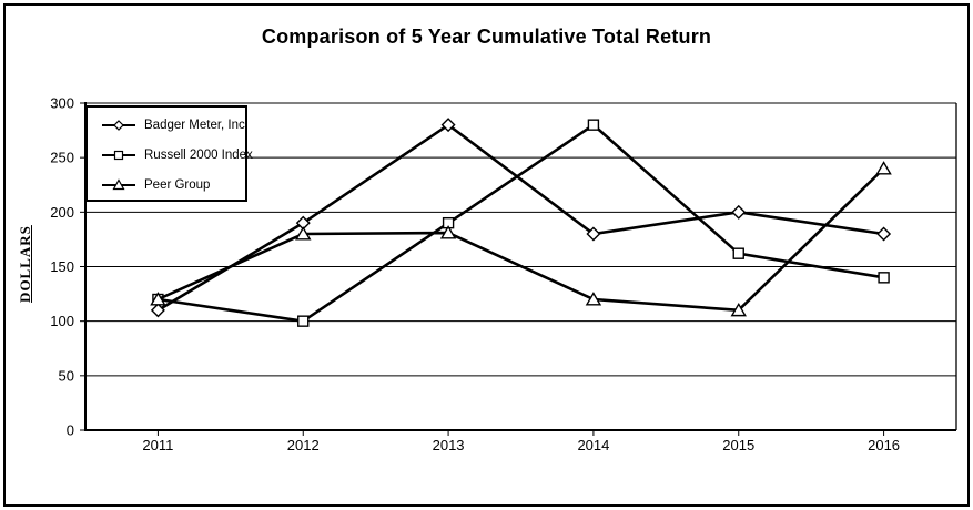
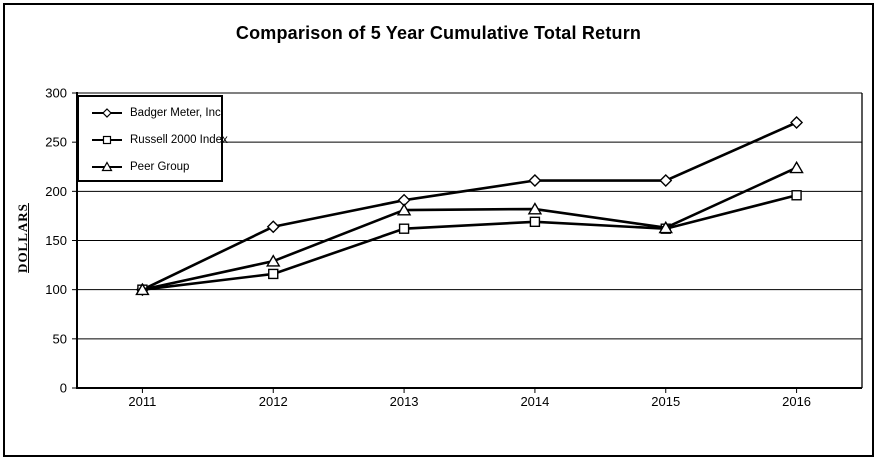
Badger Meter, Inc./2011: 110 -> 100
Russell 2000 Index/2011: 120 -> 100
Peer Group/2011: 120 -> 100
Badger Meter, Inc./2012: 190 -> 160
Russell 2000 Index/2012: 100 -> 120
Peer Group/2012: 180 -> 130
Badger Meter, Inc./2013: 280 -> 190
Russell 2000 Index/2013: 190 -> 160
Badger Meter, Inc./2014: 180 -> 210
Russell 2000 Index/2014: 280 -> 170
Peer Group/2014: 120 -> 180
Badger Meter, Inc./2015: 200 -> 210
Peer Group/2015: 110 -> 160
Badger Meter, Inc./2016: 180 -> 270
Russell 2000 Index/2016: 140 -> 200
Peer Group/2016: 240 -> 220
